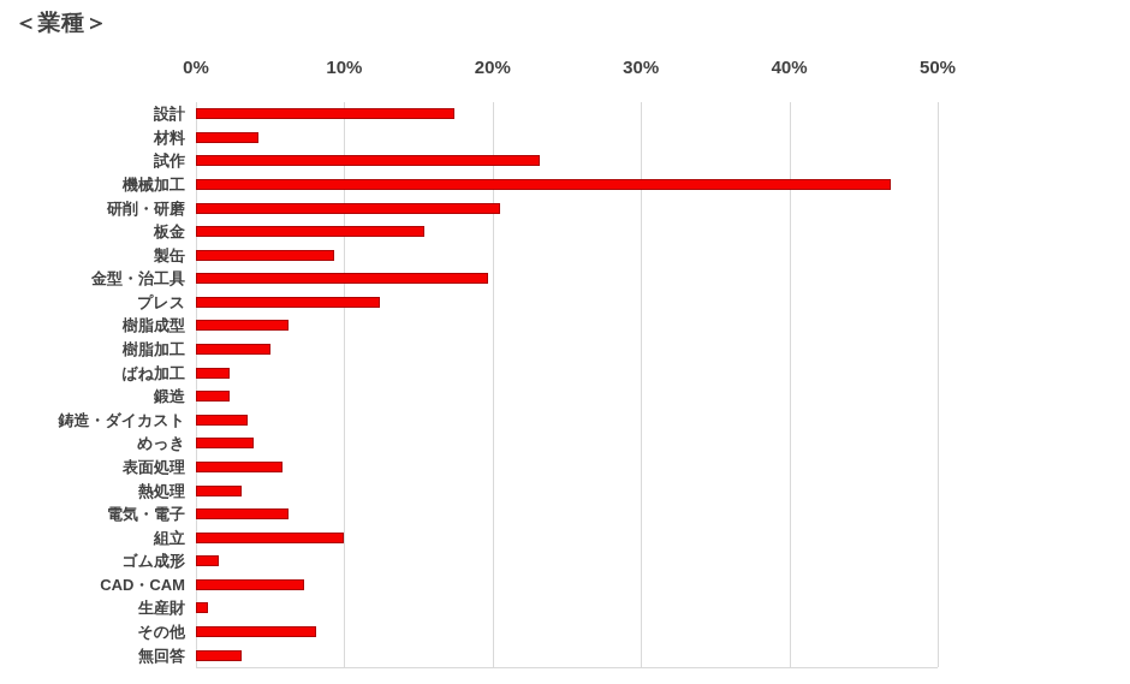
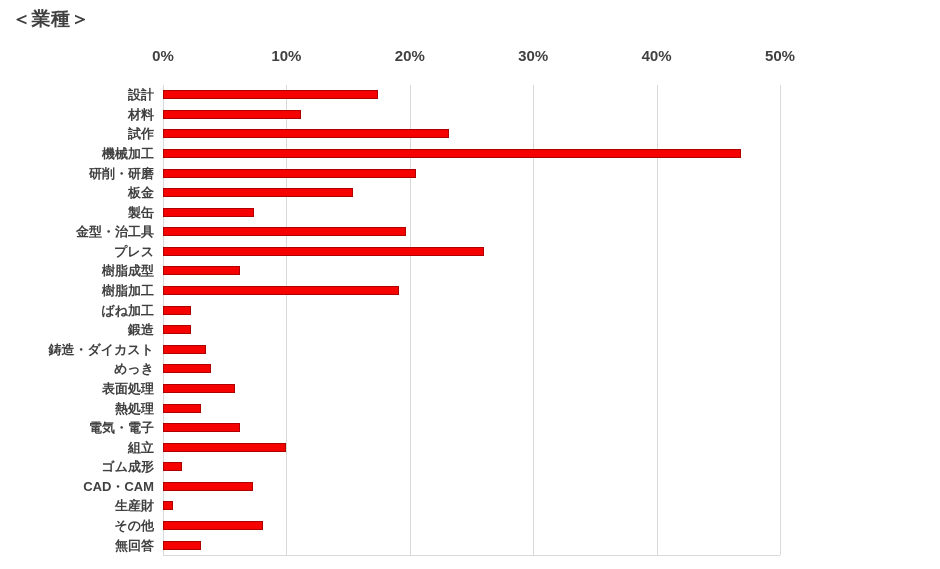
材料: 4.2% -> 11.2%
製缶: 9.3% -> 7.4%
プレス: 12.4% -> 26.0%
樹脂加工: 5.0% -> 19.1%
